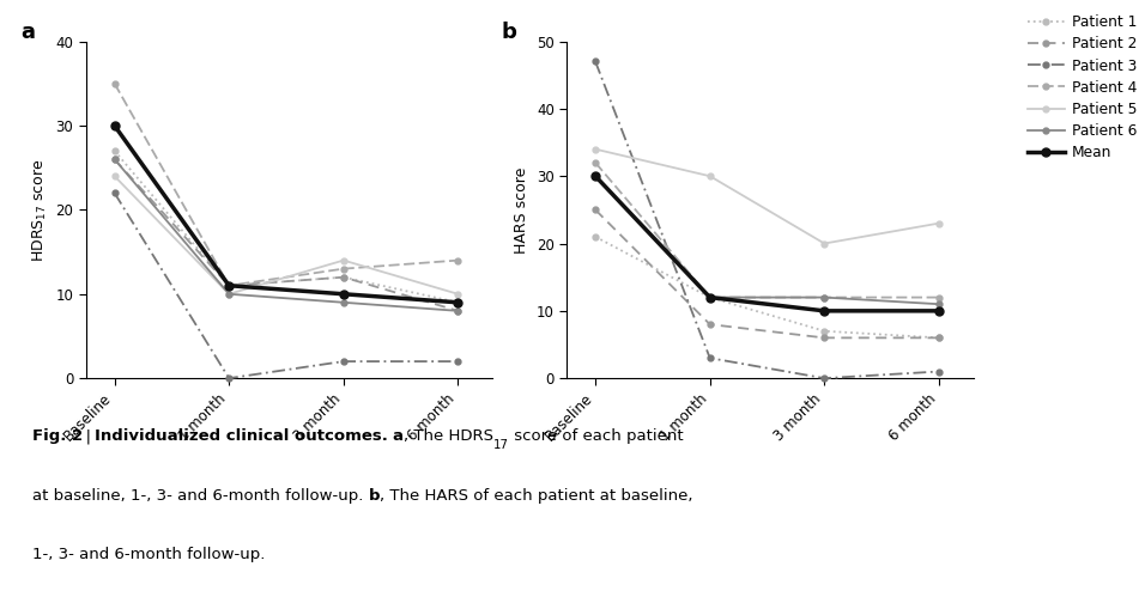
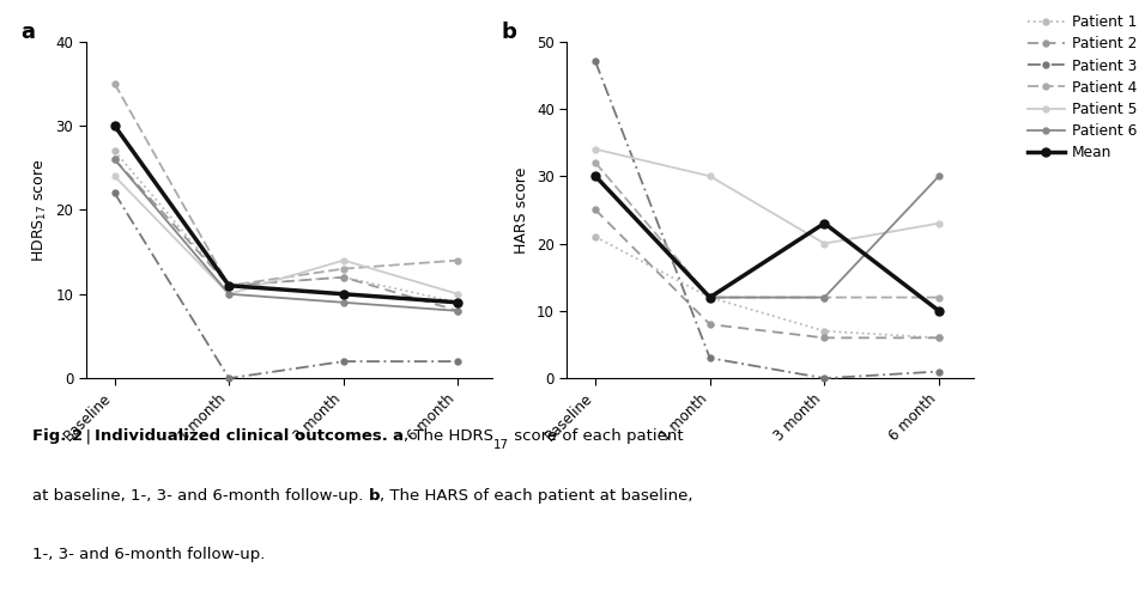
Mean/3 month: 10 -> 23
Patient 6/6 month: 11 -> 30
